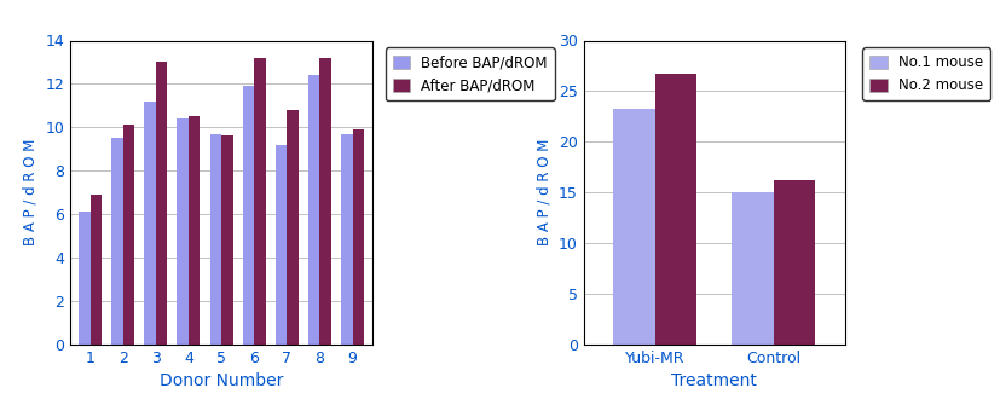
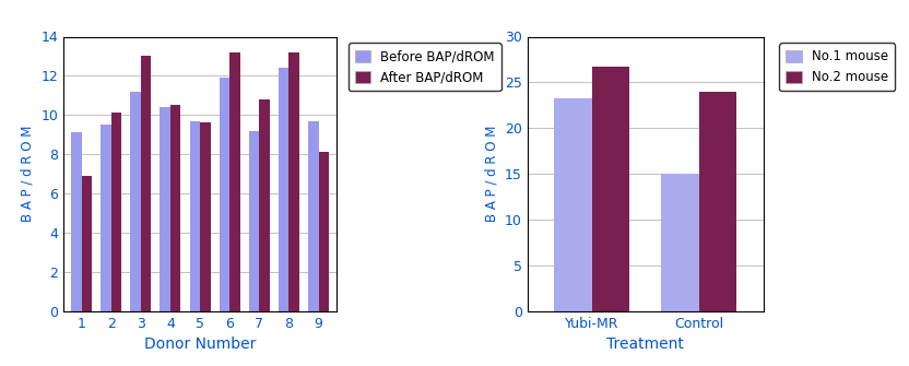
Before BAP/dROM/1: 6.1 -> 9.1
After BAP/dROM/9: 9.9 -> 8.1
No.2 mouse/Control: 16.2 -> 24.0
